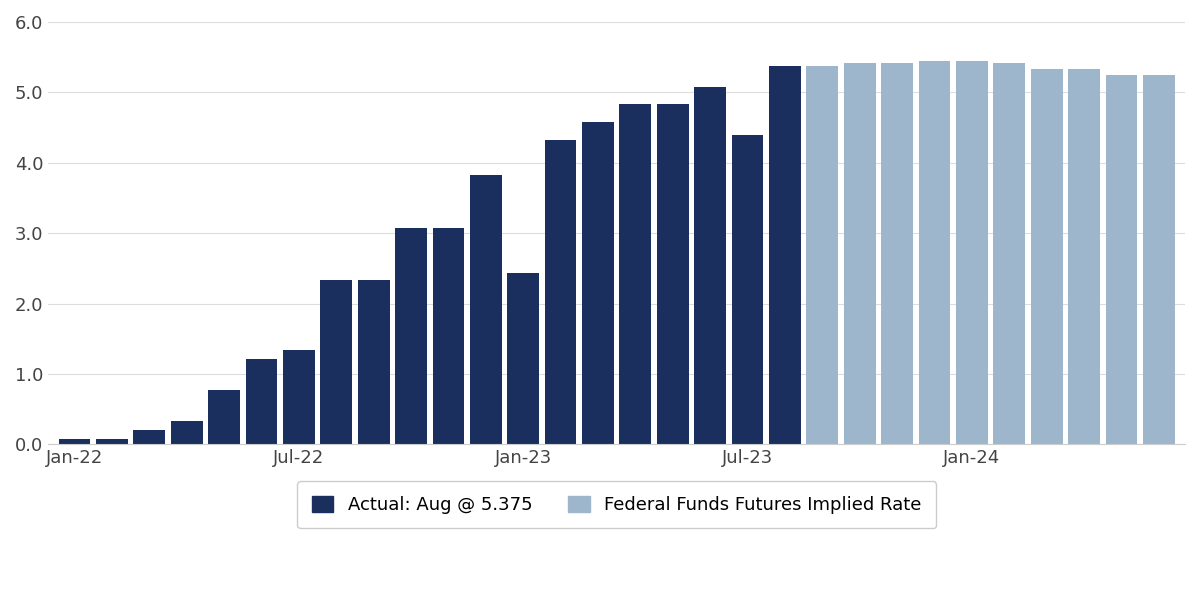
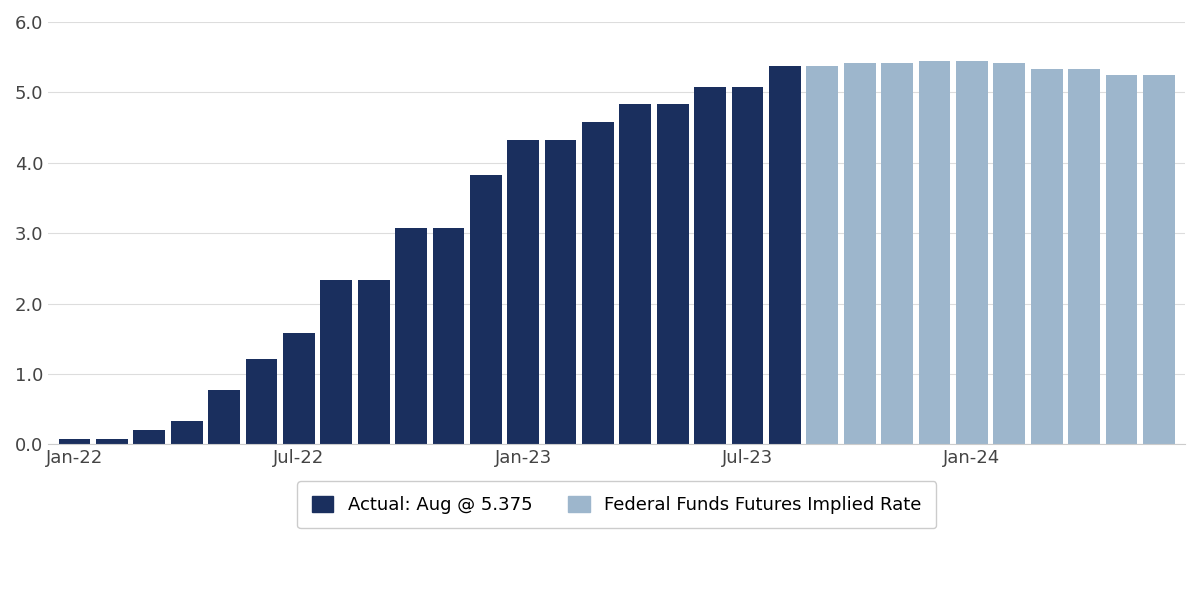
Actual: Aug @ 5.375/Jul-22: 1.34 -> 1.58
Actual: Aug @ 5.375/Jan-23: 2.44 -> 4.33
Actual: Aug @ 5.375/Jul-23: 4.40 -> 5.08
